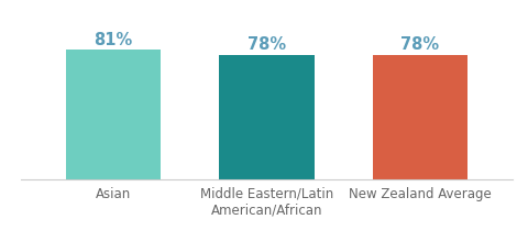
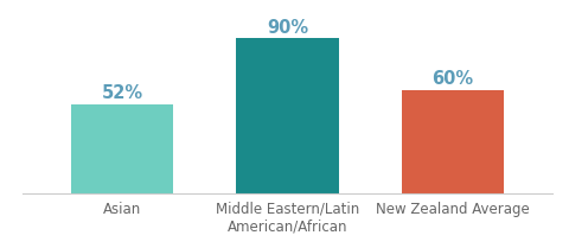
Asian: 81% -> 52%
Middle Eastern/Latin American/African: 78% -> 90%
New Zealand Average: 78% -> 60%
